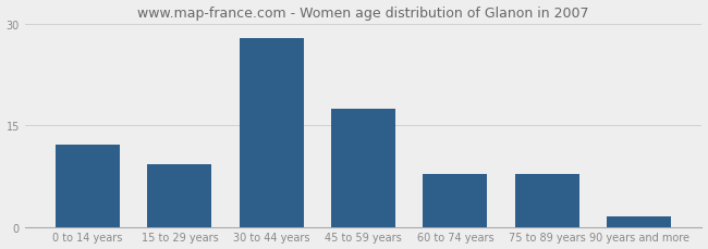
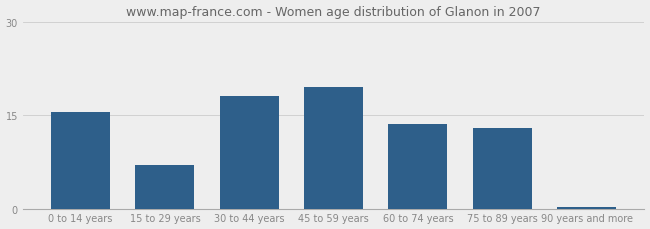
0 to 14 years: 12.2 -> 15.5
15 to 29 years: 9.2 -> 7.0
30 to 44 years: 27.8 -> 18.0
45 to 59 years: 17.4 -> 19.5
60 to 74 years: 7.8 -> 13.5
75 to 89 years: 7.8 -> 13.0
90 years and more: 1.6 -> 0.3
